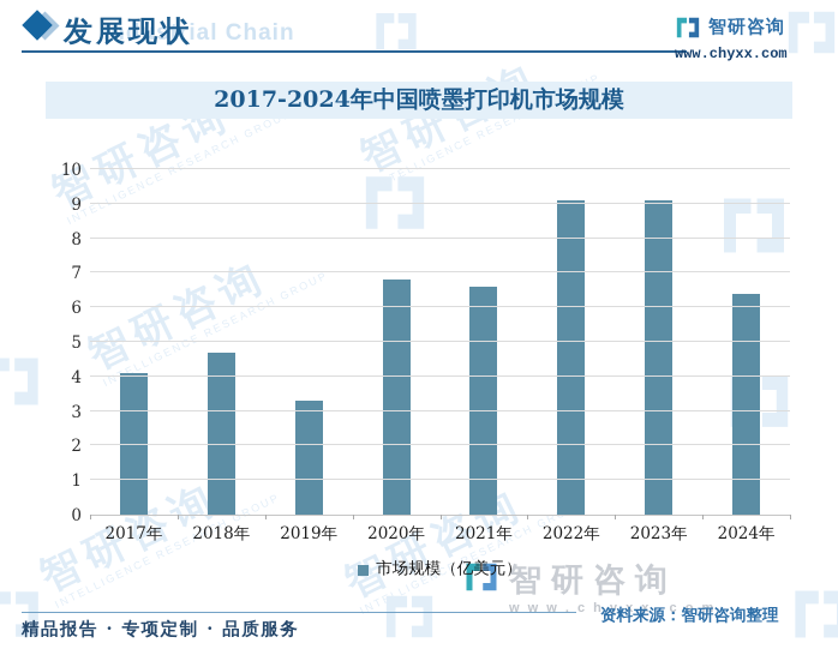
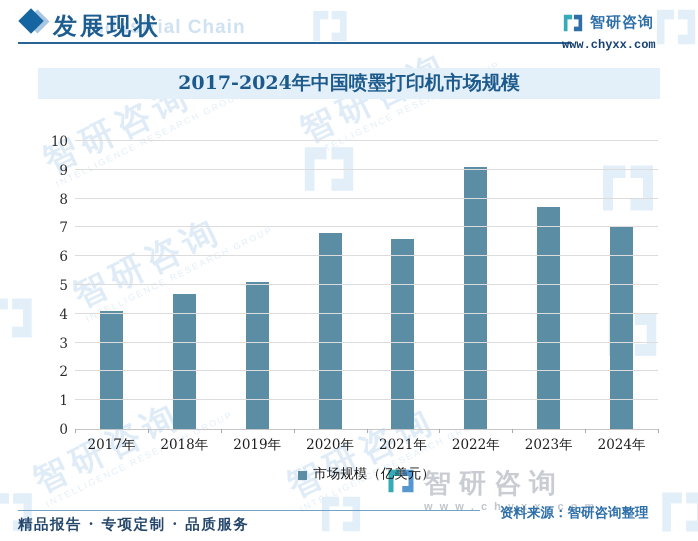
2019年: 3.3 -> 5.1
2023年: 9.1 -> 7.7
2024年: 6.4 -> 7.0
